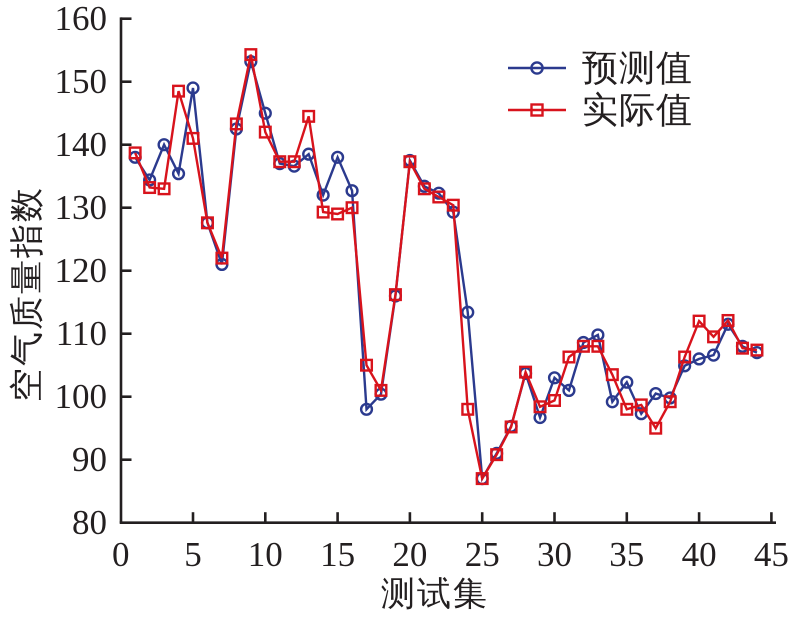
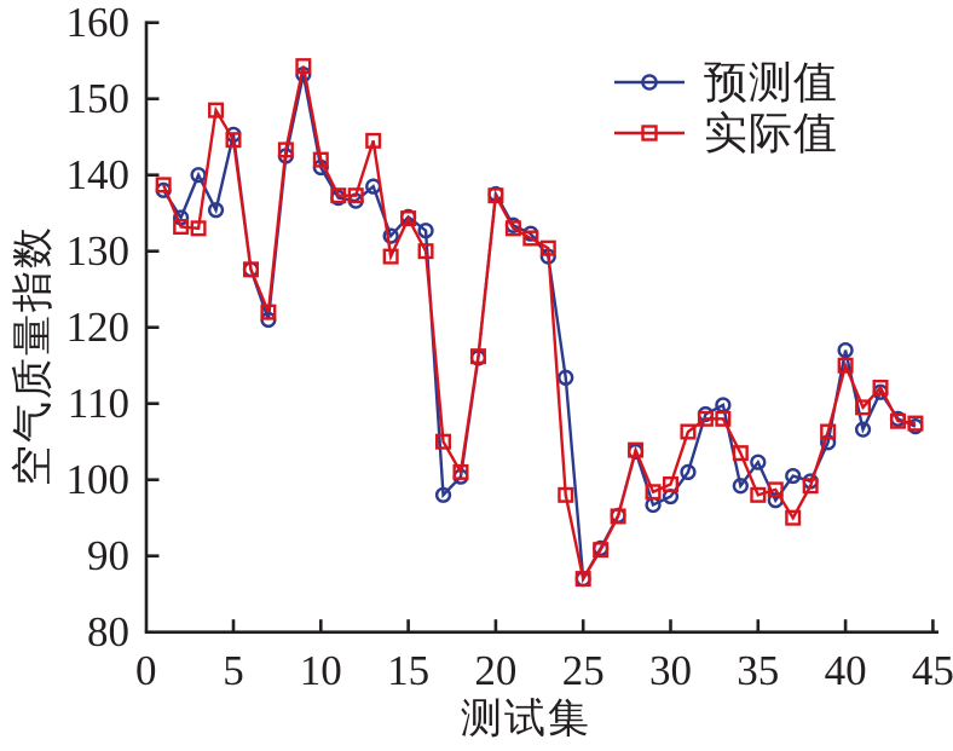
预测值/5: 149 -> 145
实际值/5: 141 -> 145
预测值/10: 145 -> 141
预测值/15: 138 -> 134
实际值/15: 129 -> 134
预测值/30: 103 -> 98
预测值/40: 106 -> 117
实际值/40: 112 -> 115
